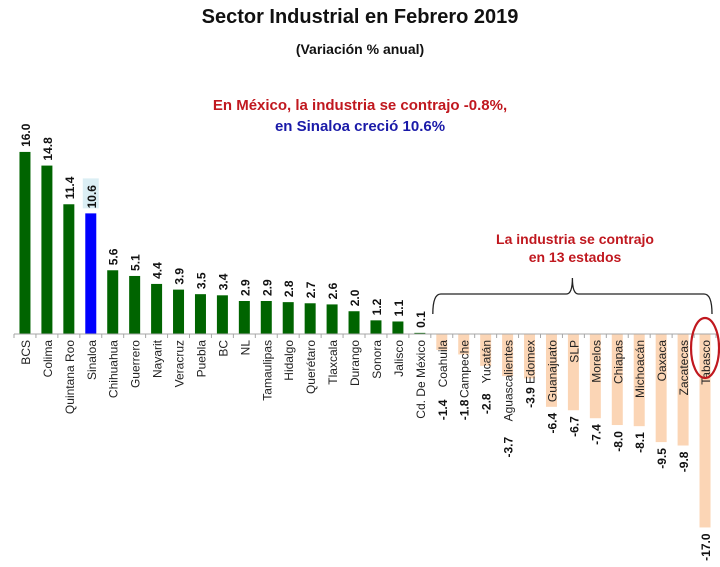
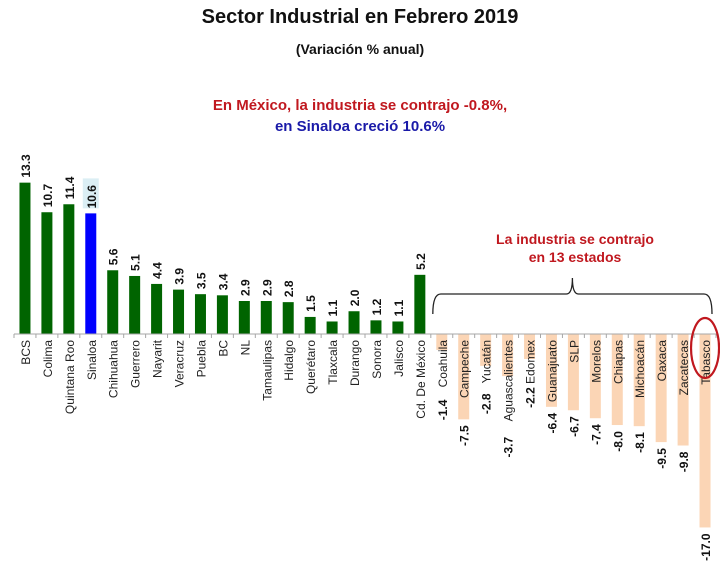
BCS: 16.0 -> 13.3
Colima: 14.8 -> 10.7
Querétaro: 2.7 -> 1.5
Tlaxcala: 2.6 -> 1.1
Cd. De México: 0.1 -> 5.2
Campeche: -1.8 -> -7.5
Edomex: -3.9 -> -2.2
